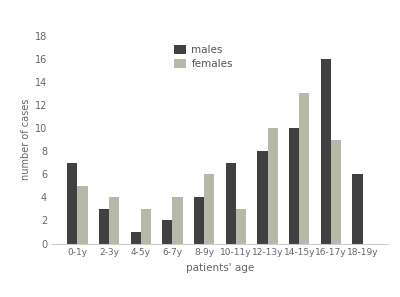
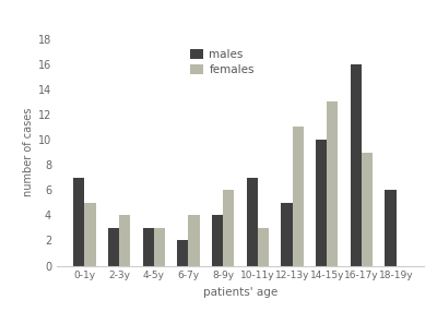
males/4-5y: 1 -> 3
males/12-13y: 8 -> 5
females/12-13y: 10 -> 11
